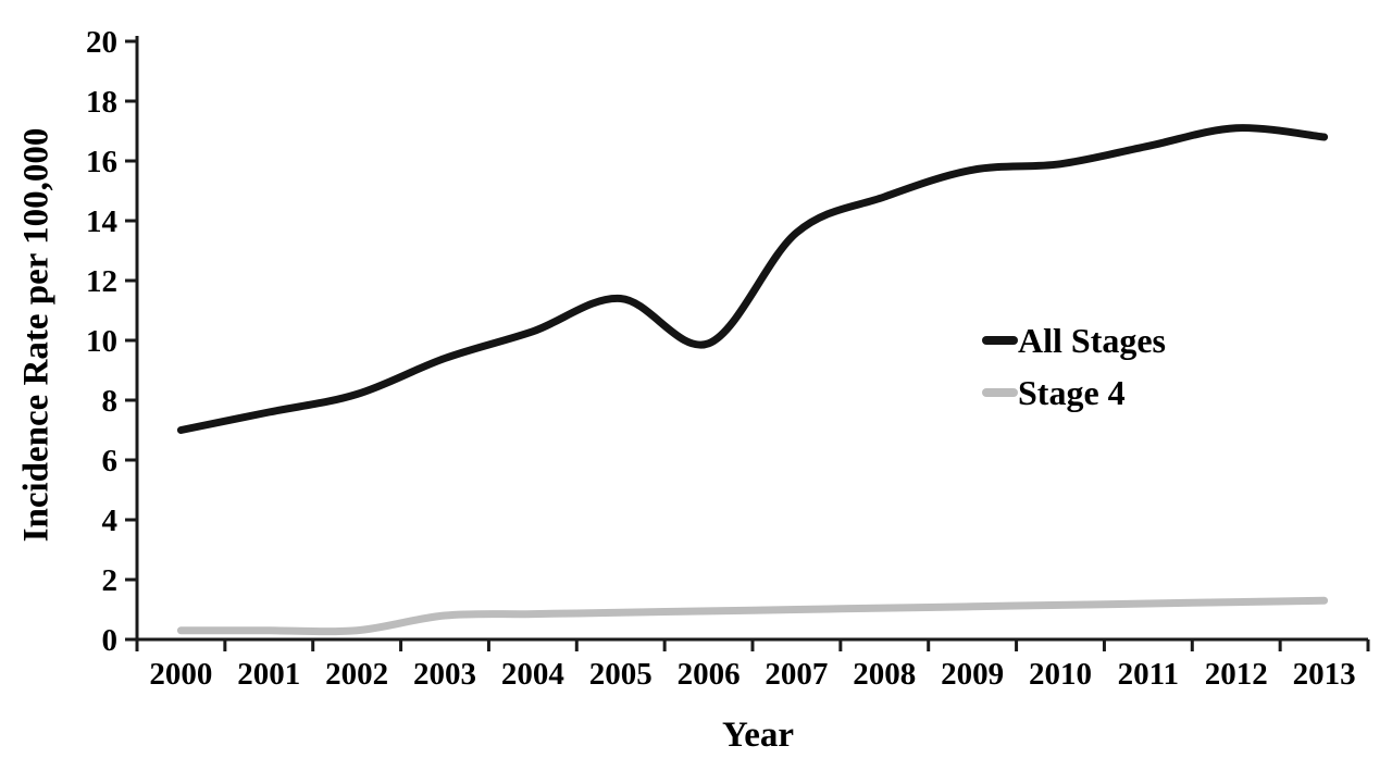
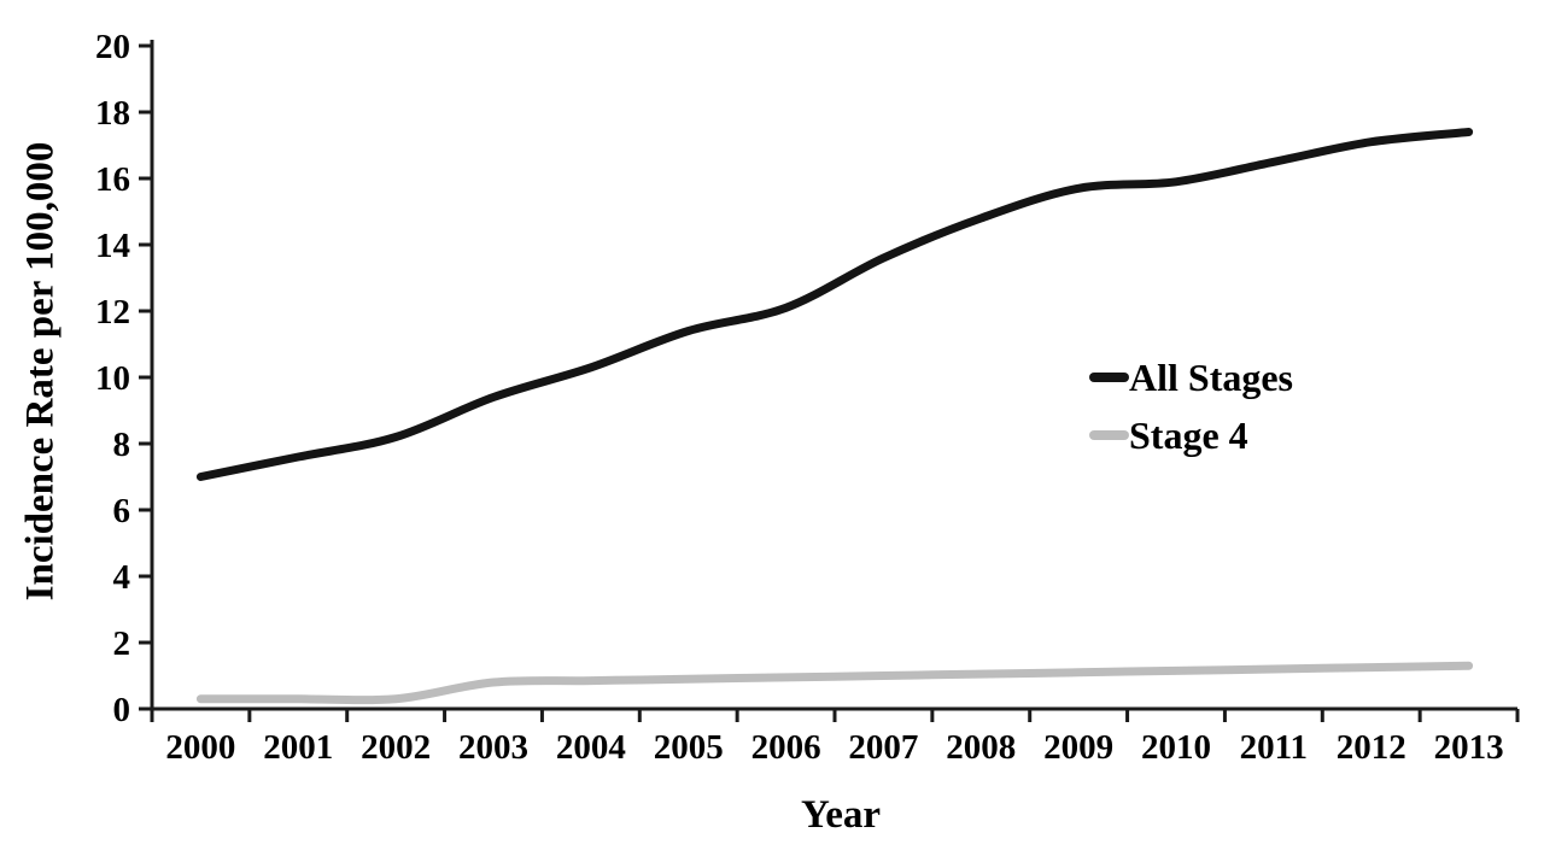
All Stages/2006: 9.9 -> 12.1
All Stages/2013: 16.8 -> 17.4
